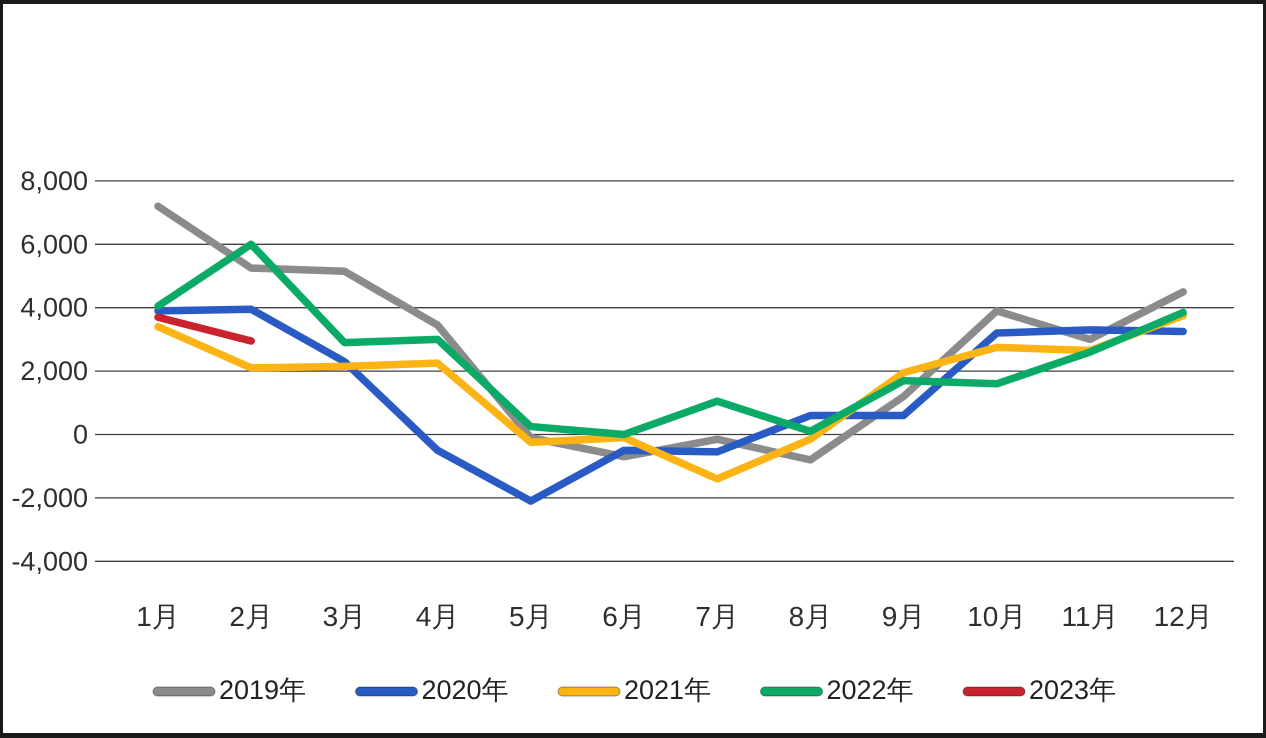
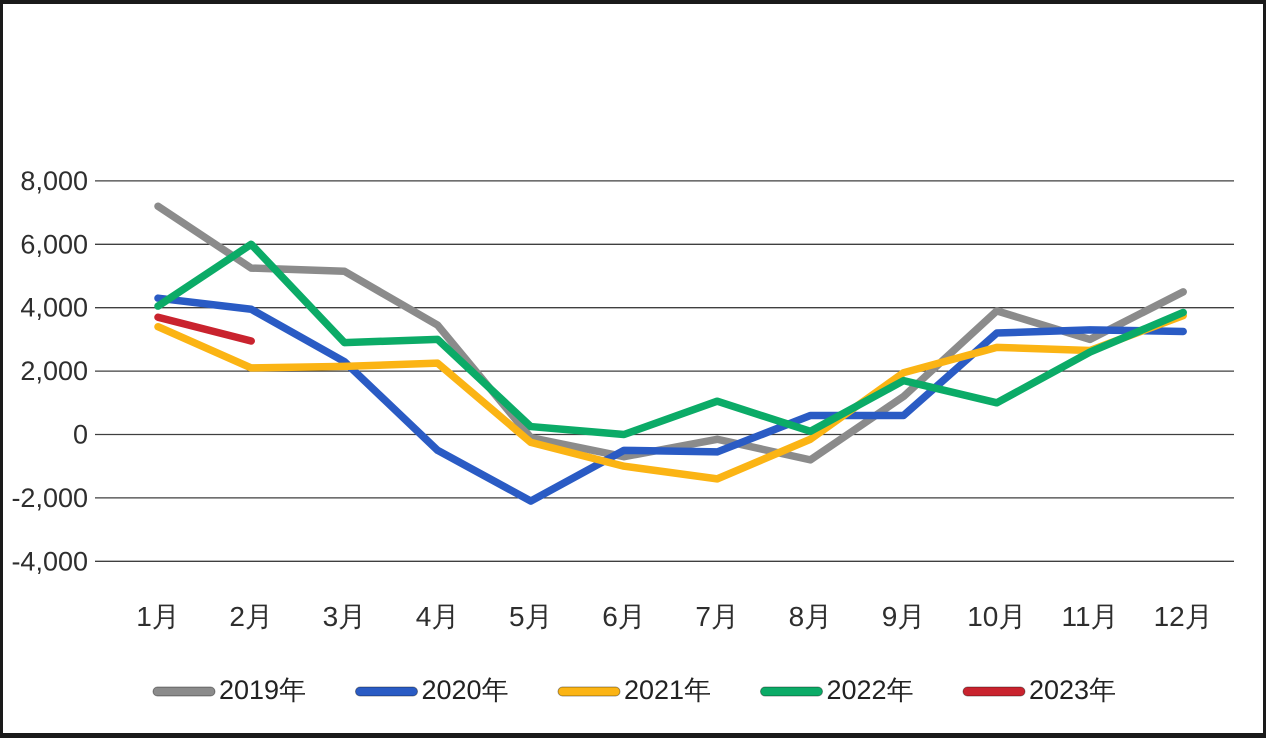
2020年/1月: 3900 -> 4300
2021年/6月: -100 -> -1000
2022年/10月: 1600 -> 1000
